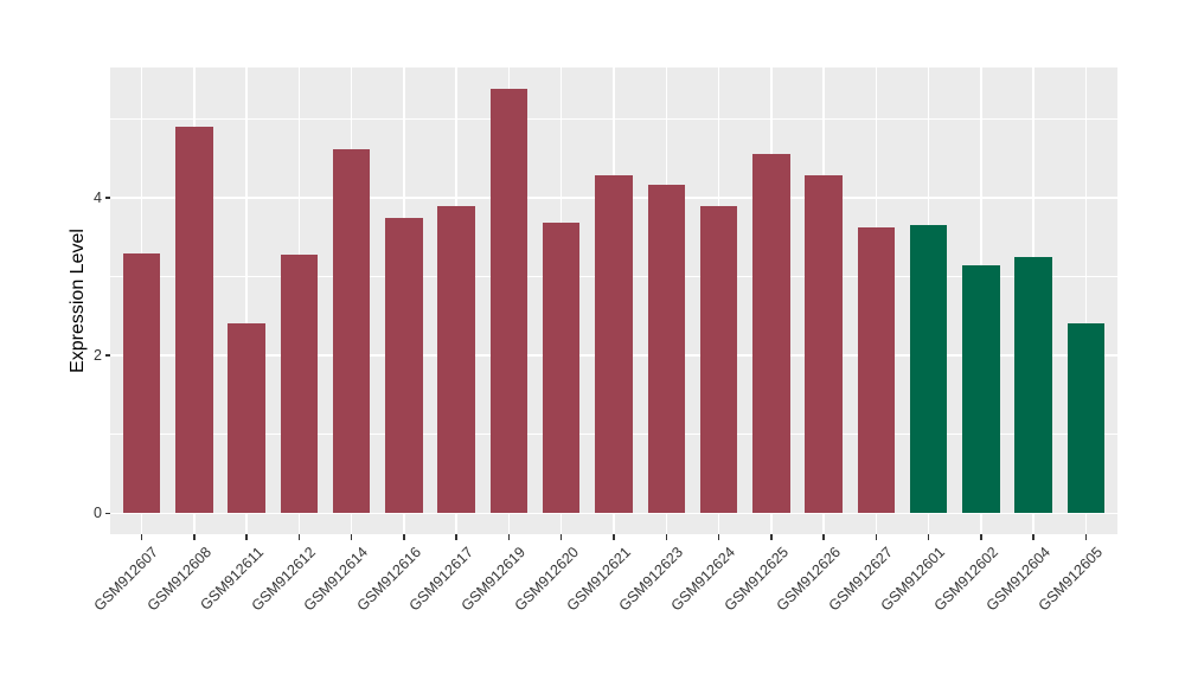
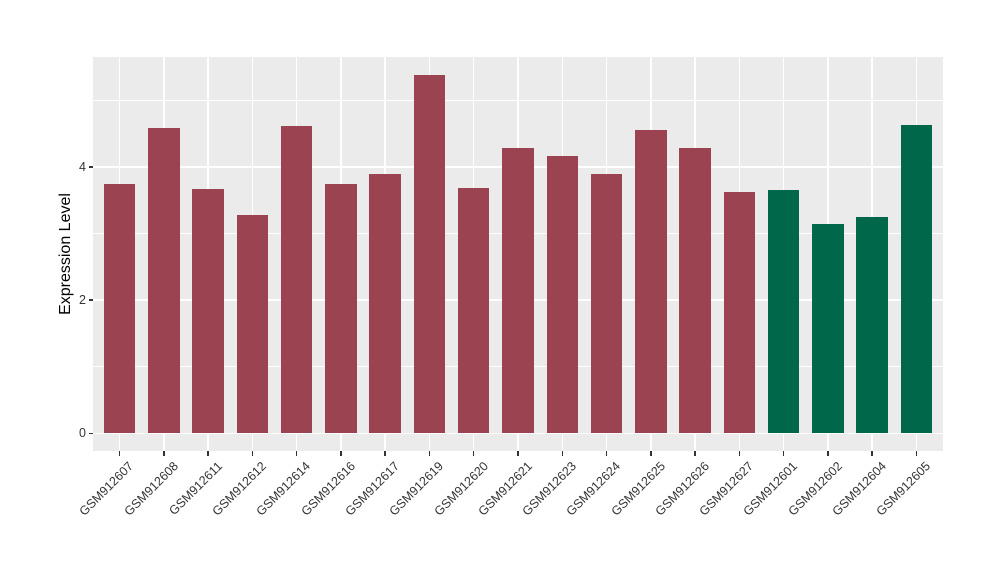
GSM912607: 3.3 -> 3.7
GSM912608: 4.9 -> 4.6
GSM912611: 2.4 -> 3.7
GSM912605: 2.4 -> 4.6
